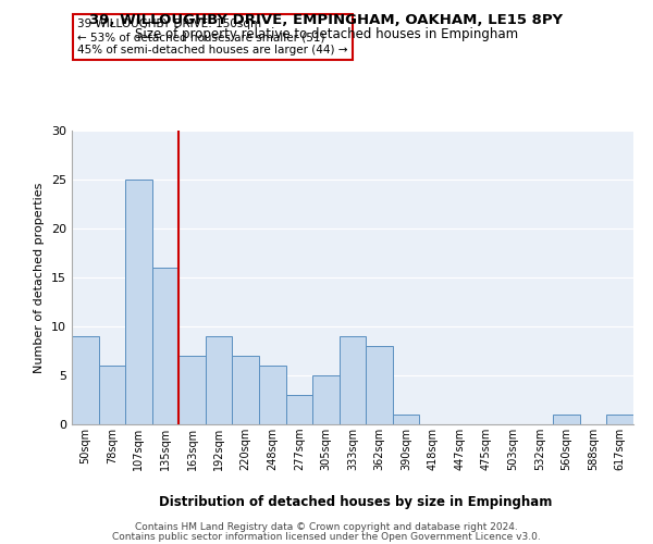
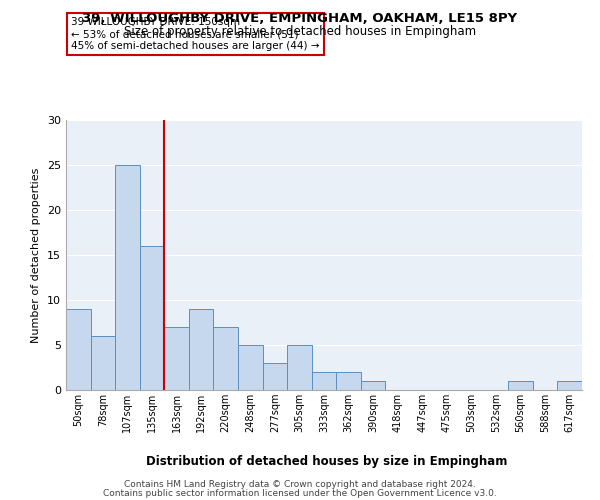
248sqm: 6 -> 5
333sqm: 9 -> 2
362sqm: 8 -> 2
